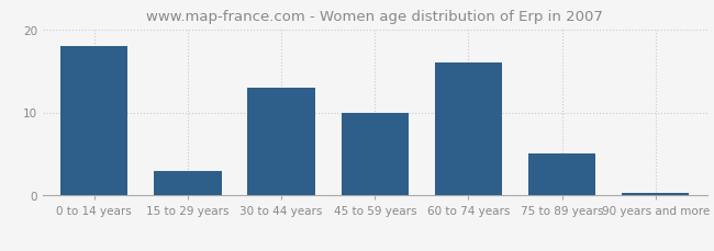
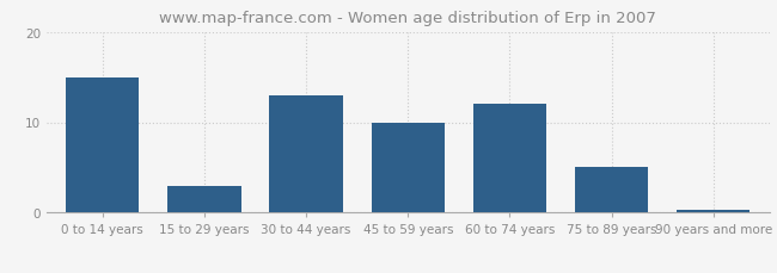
0 to 14 years: 18.0 -> 15.0
60 to 74 years: 16.0 -> 12.0
